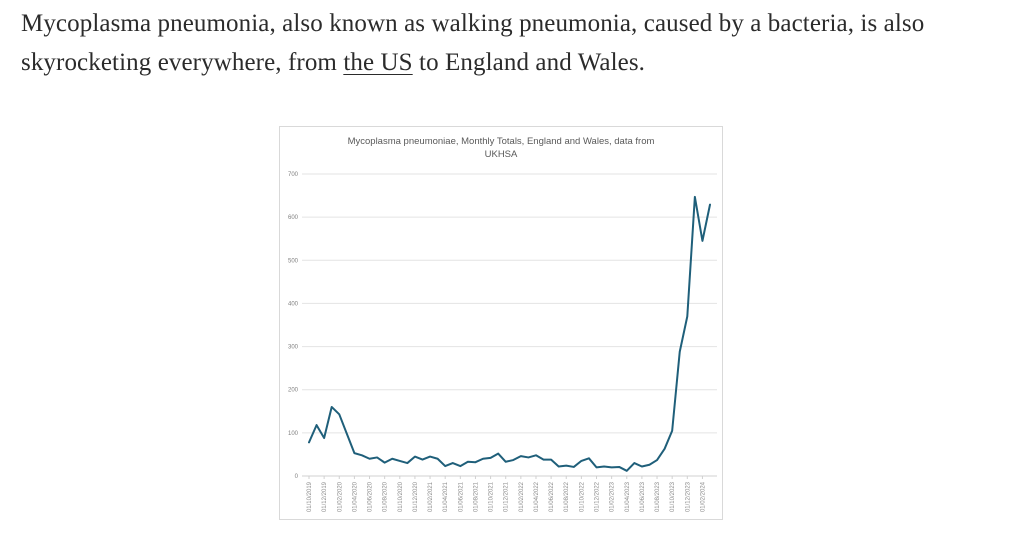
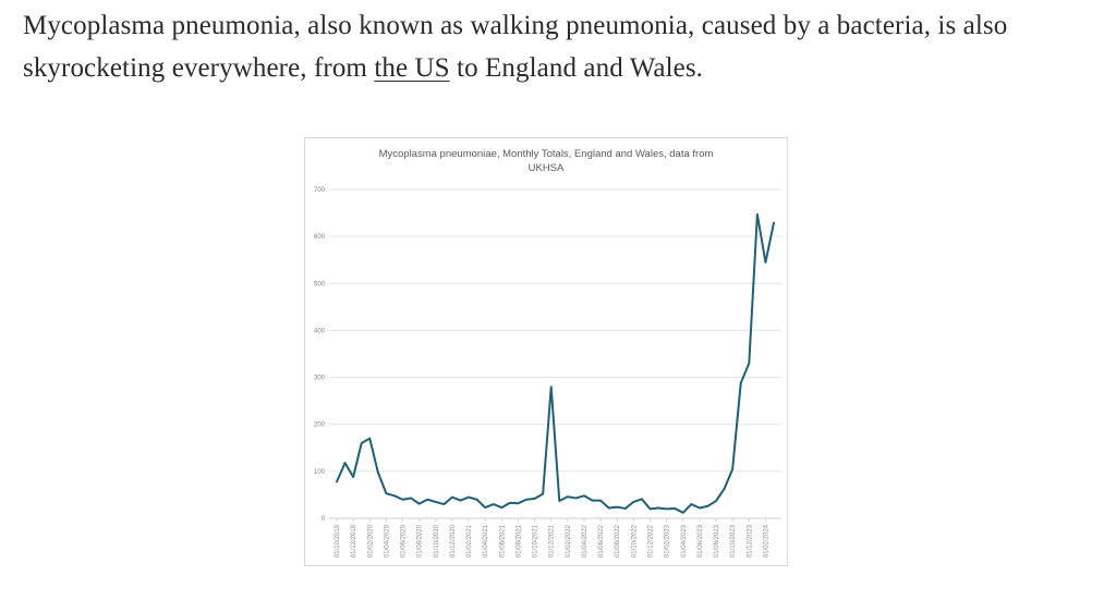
01/02/2020: 140 -> 170
01/12/2021: 30 -> 280
01/12/2023: 370 -> 330
